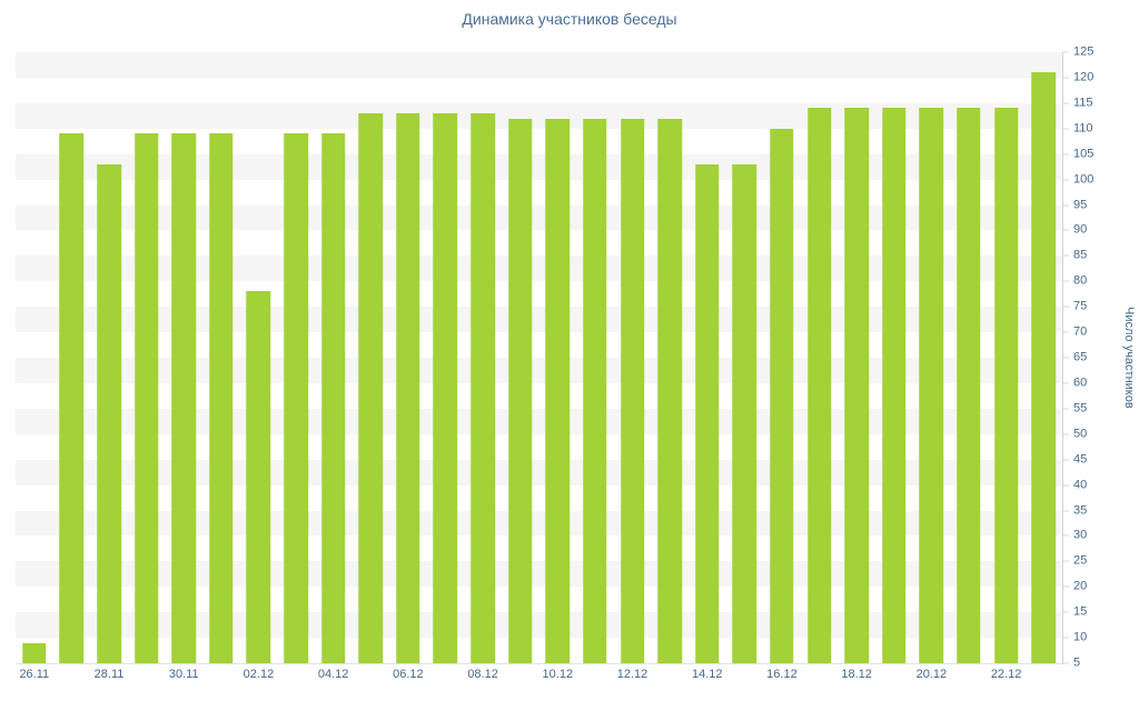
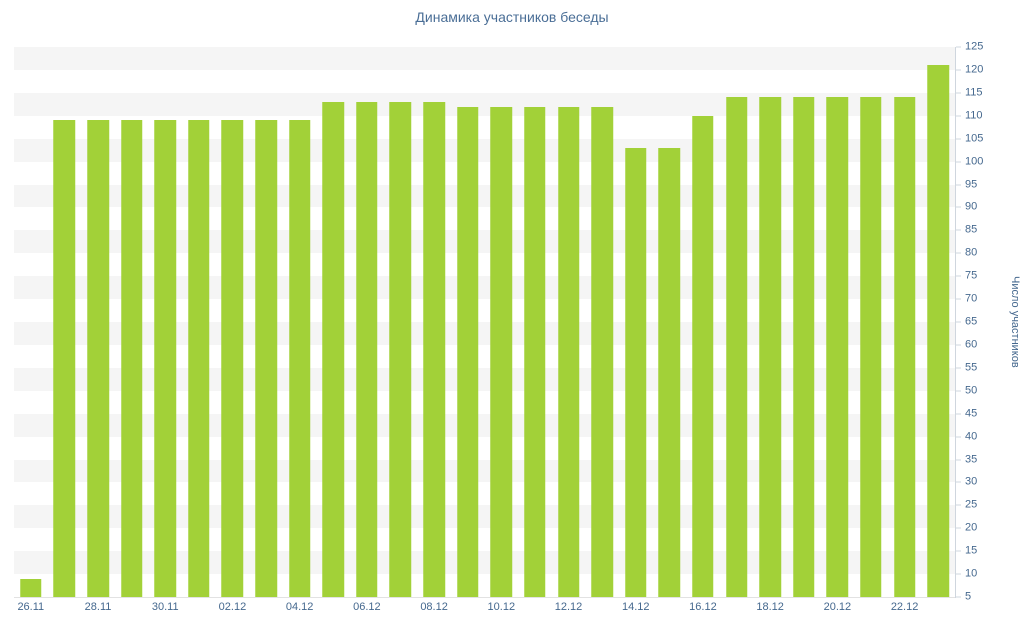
28.11: 103 -> 109
02.12: 78 -> 109
